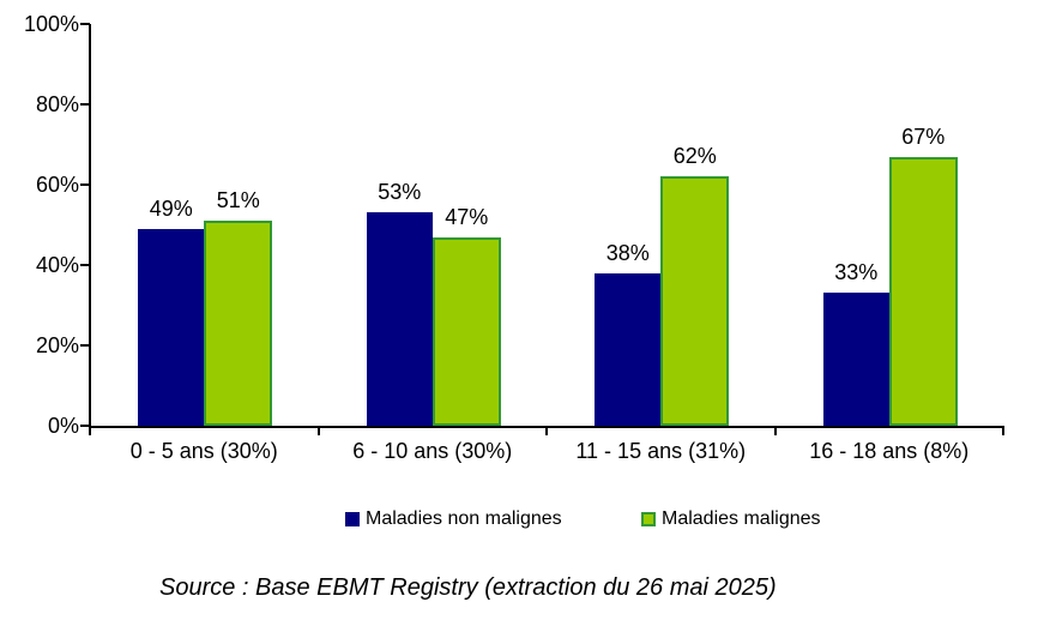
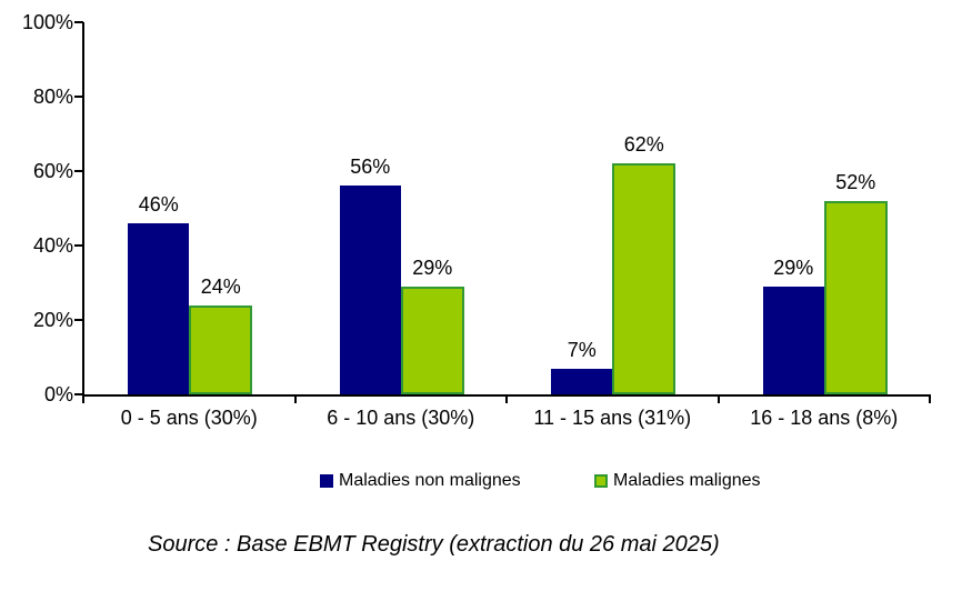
Maladies non malignes/0 - 5 ans (30%): 49% -> 46%
Maladies malignes/0 - 5 ans (30%): 51% -> 24%
Maladies non malignes/6 - 10 ans (30%): 53% -> 56%
Maladies malignes/6 - 10 ans (30%): 47% -> 29%
Maladies non malignes/11 - 15 ans (31%): 38% -> 7%
Maladies non malignes/16 - 18 ans (8%): 33% -> 29%
Maladies malignes/16 - 18 ans (8%): 67% -> 52%
